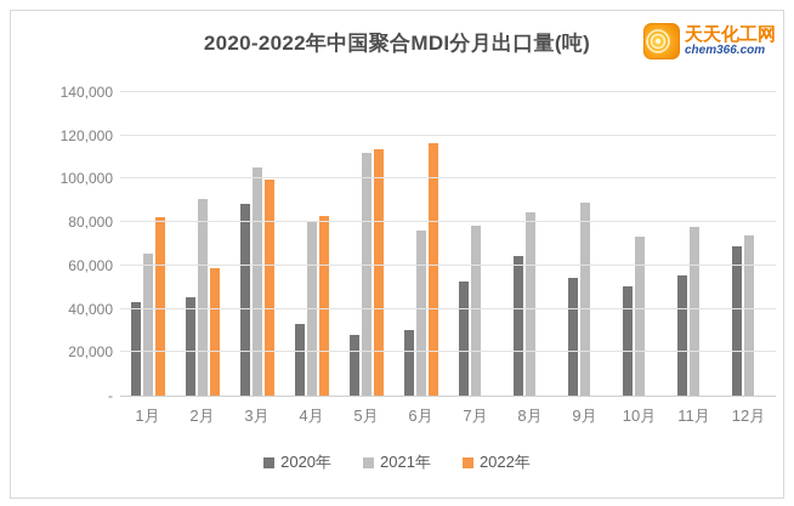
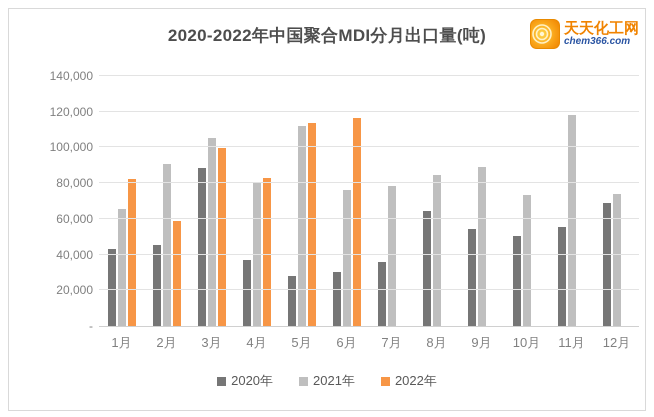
2020年/4月: 33000 -> 37000
2020年/7月: 53000 -> 36000
2021年/11月: 78000 -> 118000
